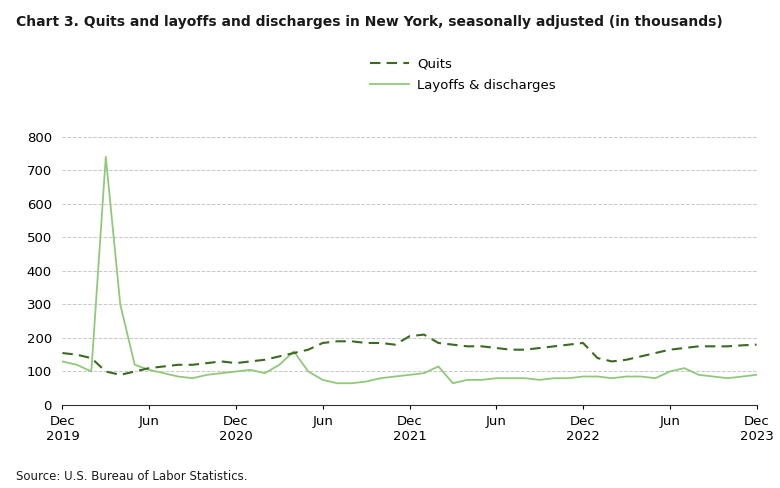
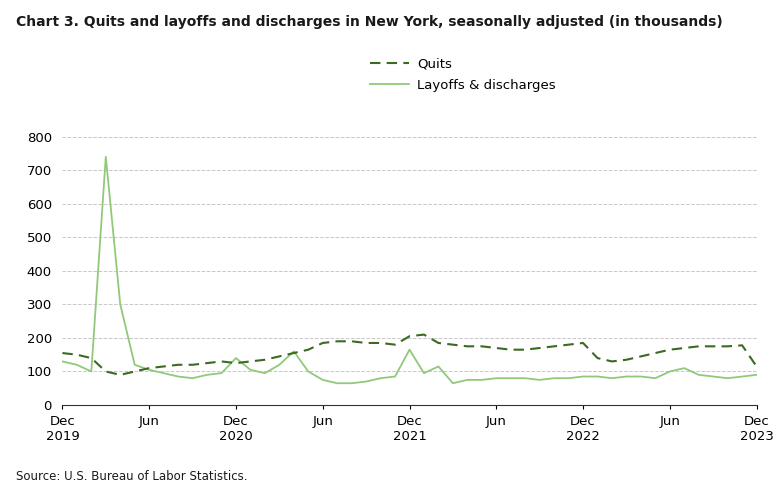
Layoffs & discharges/Dec 2020: 100 -> 140
Layoffs & discharges/Dec 2021: 90 -> 165
Quits/Dec 2023: 180 -> 115
